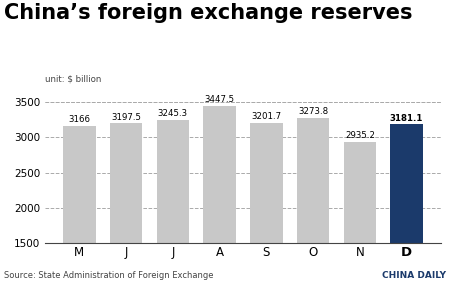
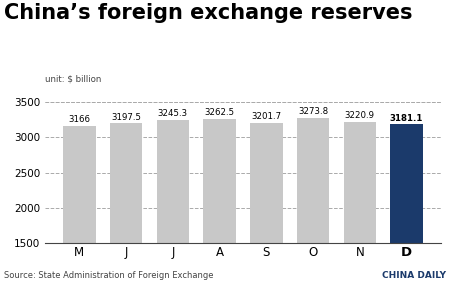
A: 3447.5 -> 3262.5
N: 2935.2 -> 3220.9
